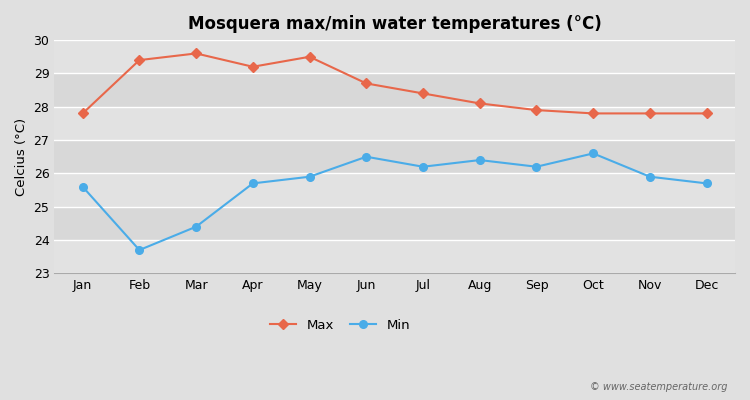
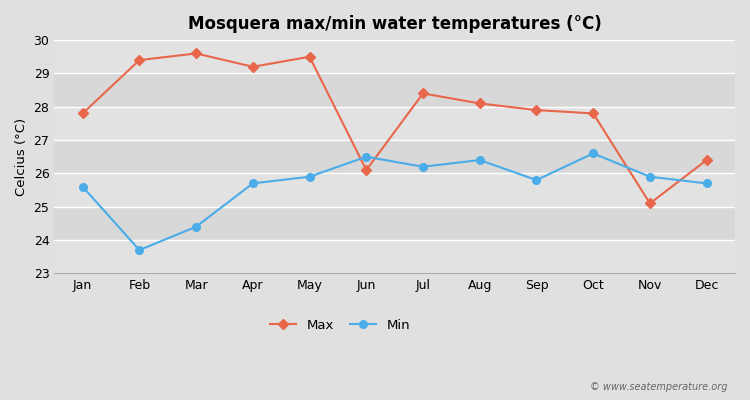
Max/Jun: 28.7 -> 26.1
Min/Sep: 26.2 -> 25.8
Max/Nov: 27.8 -> 25.1
Max/Dec: 27.8 -> 26.4
